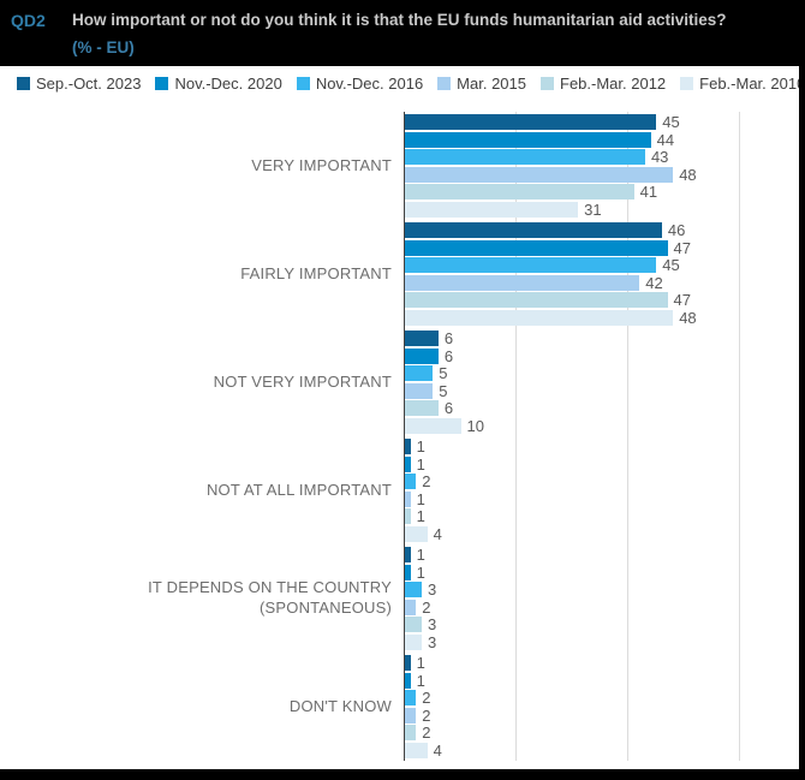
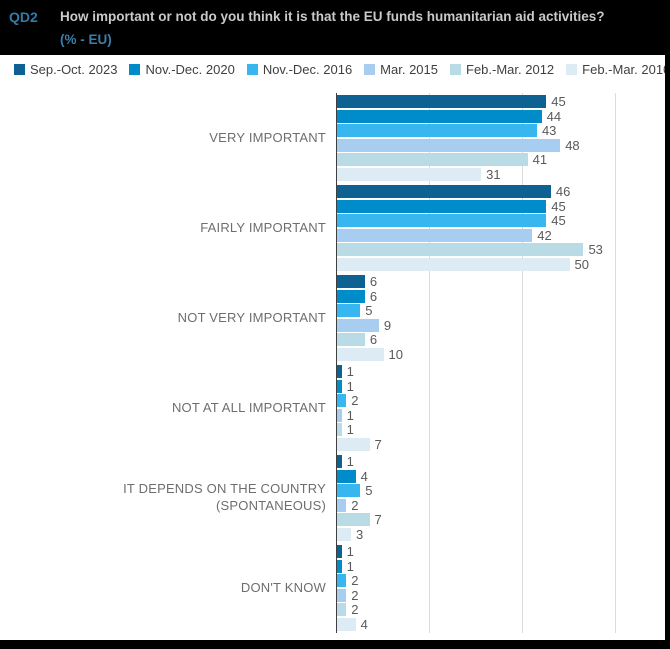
Nov.-Dec. 2020/FAIRLY IMPORTANT: 47 -> 45
Feb.-Mar. 2012/FAIRLY IMPORTANT: 47 -> 53
Feb.-Mar. 2010/FAIRLY IMPORTANT: 48 -> 50
Mar. 2015/NOT VERY IMPORTANT: 5 -> 9
Feb.-Mar. 2010/NOT AT ALL IMPORTANT: 4 -> 7
Nov.-Dec. 2020/IT DEPENDS ON THE COUNTRY (SPONTANEOUS): 1 -> 4
Nov.-Dec. 2016/IT DEPENDS ON THE COUNTRY (SPONTANEOUS): 3 -> 5
Feb.-Mar. 2012/IT DEPENDS ON THE COUNTRY (SPONTANEOUS): 3 -> 7
